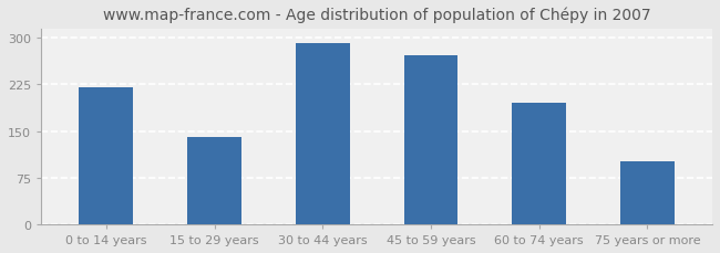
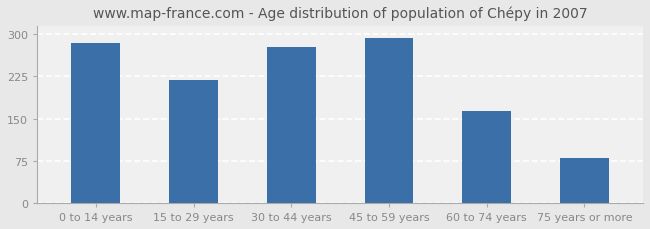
0 to 14 years: 220 -> 285
15 to 29 years: 140 -> 218
30 to 44 years: 292 -> 278
45 to 59 years: 272 -> 293
60 to 74 years: 196 -> 163
75 years or more: 102 -> 80
